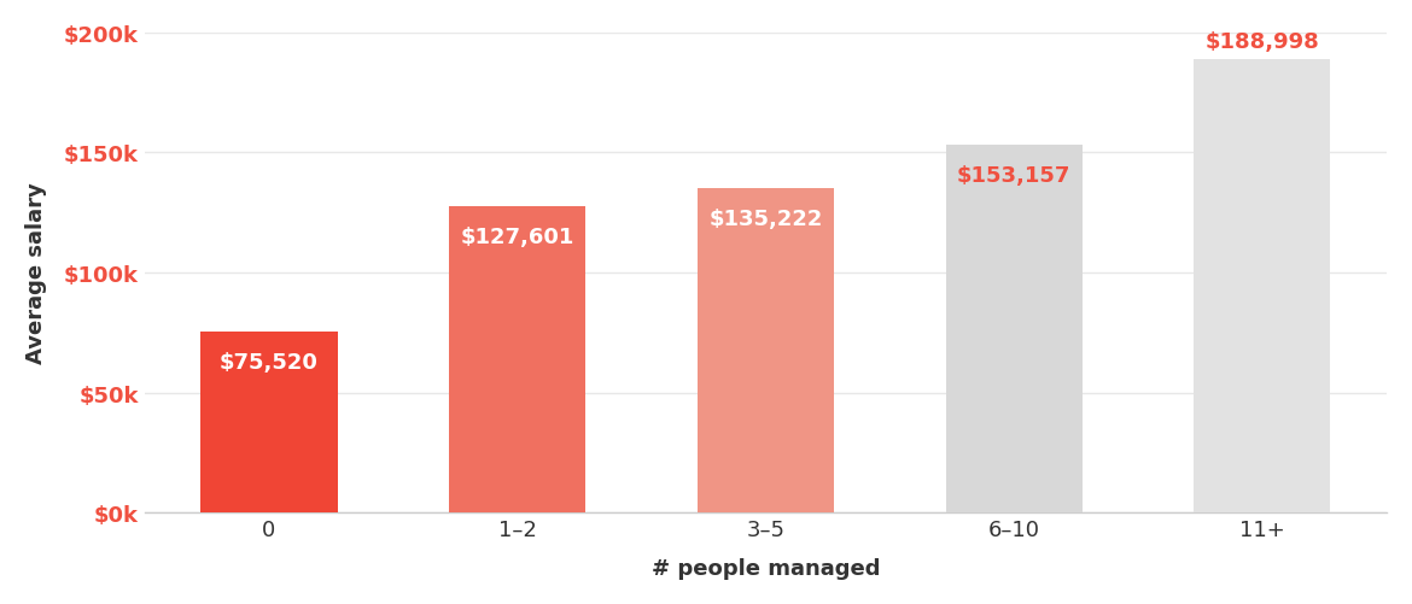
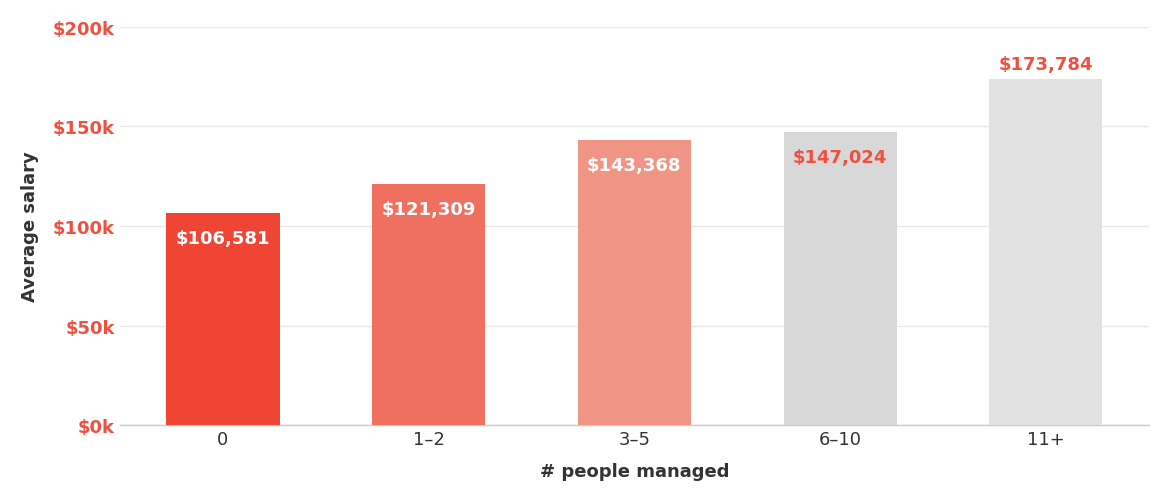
0: $75,520 -> $106,581
1–2: $127,601 -> $121,309
3–5: $135,222 -> $143,368
6–10: $153,157 -> $147,024
11+: $188,998 -> $173,784
